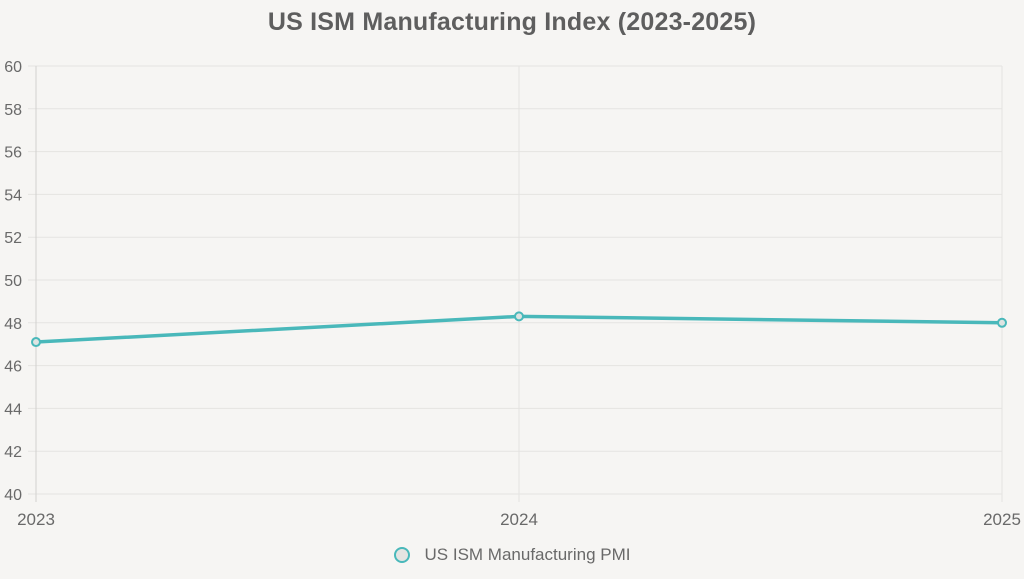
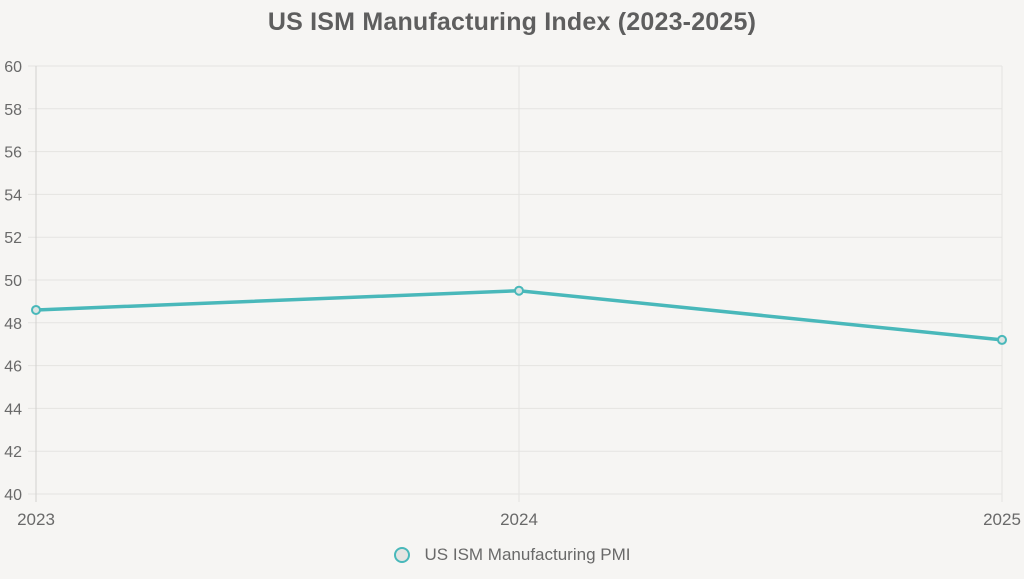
2023: 47.1 -> 48.6
2024: 48.3 -> 49.5
2025: 48.0 -> 47.2
